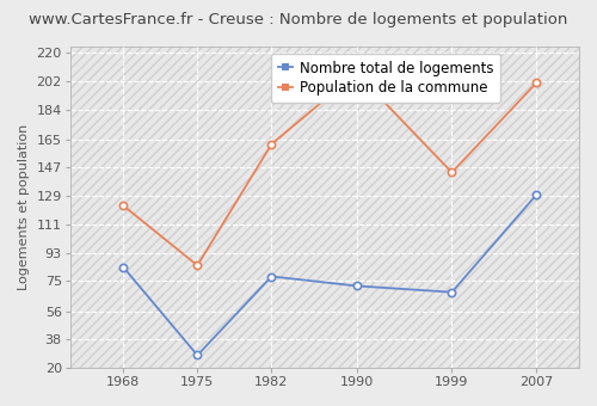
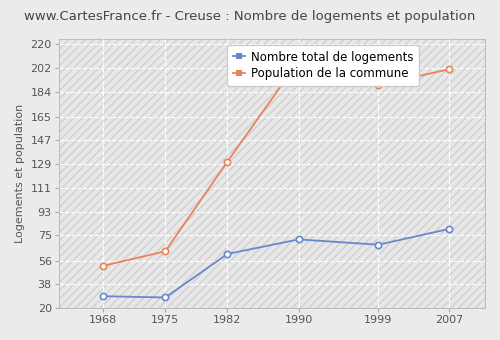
Nombre total de logements/1968: 84 -> 29
Population de la commune/1968: 123 -> 52
Population de la commune/1975: 85 -> 63
Nombre total de logements/1982: 78 -> 61
Population de la commune/1982: 162 -> 131
Population de la commune/1999: 144 -> 189
Nombre total de logements/2007: 130 -> 80
